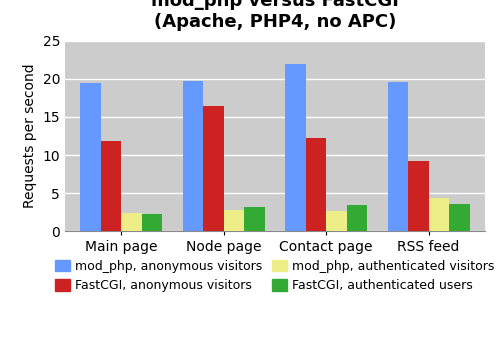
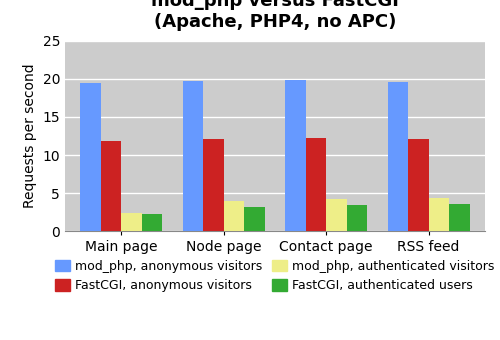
FastCGI, anonymous visitors/Node page: 16.4 -> 12.1
mod_php, authenticated visitors/Node page: 2.8 -> 3.9
mod_php, anonymous visitors/Contact page: 22.0 -> 19.8
mod_php, authenticated visitors/Contact page: 2.6 -> 4.2
FastCGI, anonymous visitors/RSS feed: 9.2 -> 12.1
